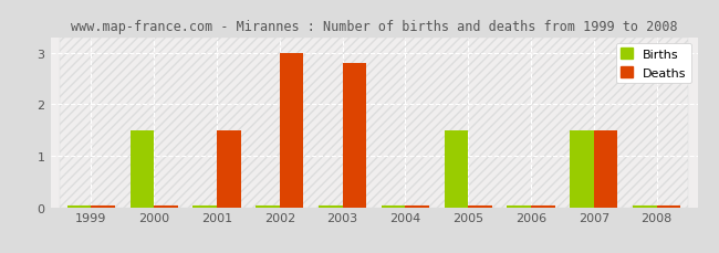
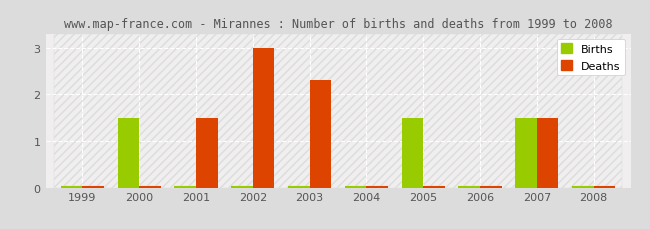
Deaths/2003: 2.8 -> 2.3
